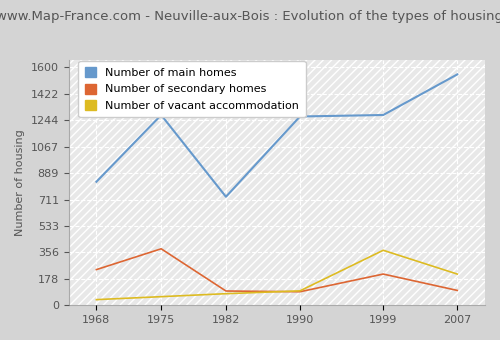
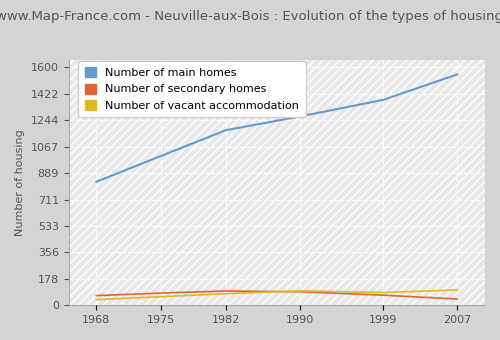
Number of secondary homes/1968: 240 -> 60
Number of main homes/1975: 1280 -> 1000
Number of secondary homes/1975: 380 -> 80
Number of main homes/1982: 730 -> 1180
Number of main homes/1999: 1280 -> 1380
Number of secondary homes/1999: 210 -> 70
Number of vacant accommodation/1999: 370 -> 90
Number of secondary homes/2007: 100 -> 40
Number of vacant accommodation/2007: 210 -> 100
